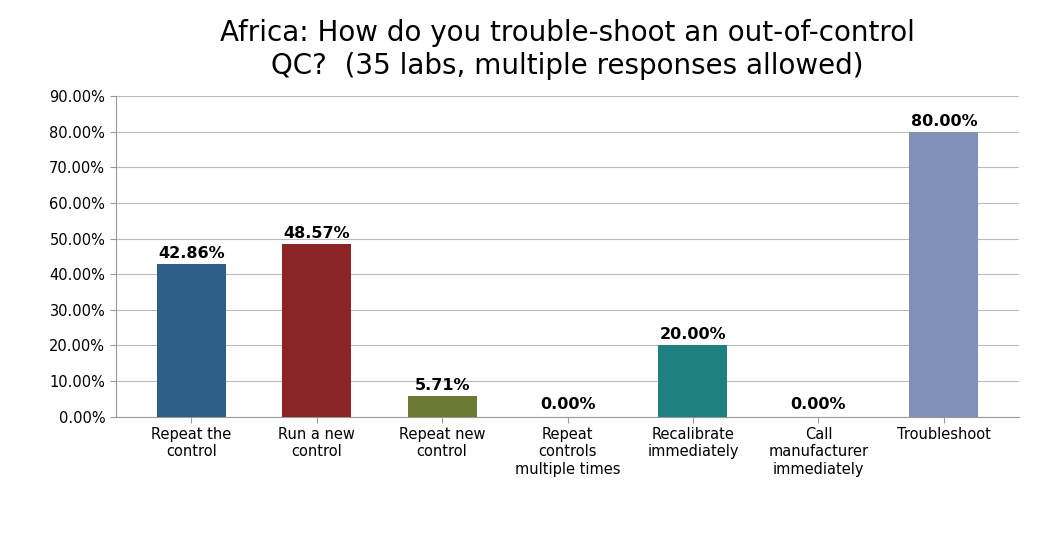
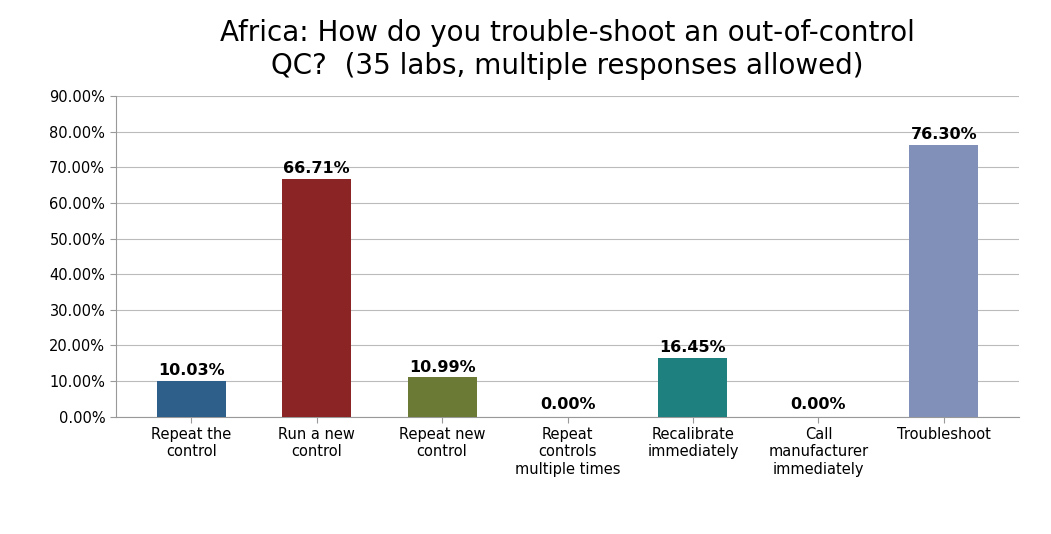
Repeat the control: 42.86% -> 10.03%
Run a new control: 48.57% -> 66.71%
Repeat new control: 5.71% -> 10.99%
Recalibrate immediately: 20.00% -> 16.45%
Troubleshoot: 80.00% -> 76.30%
